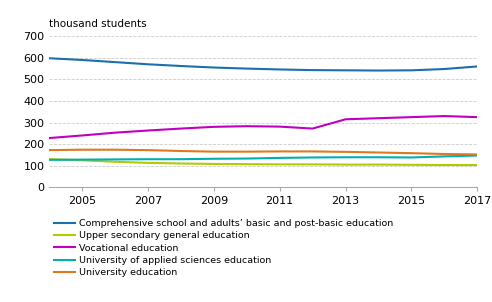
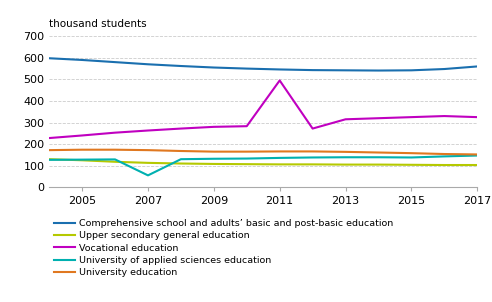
University of applied sciences education/2007: 130 -> 55
Vocational education/2011: 281 -> 495
